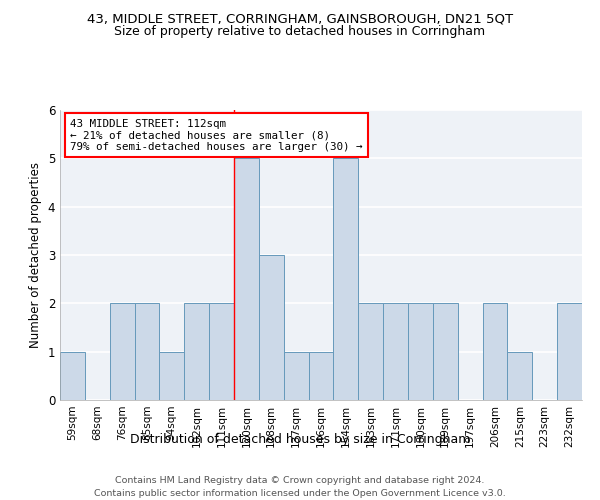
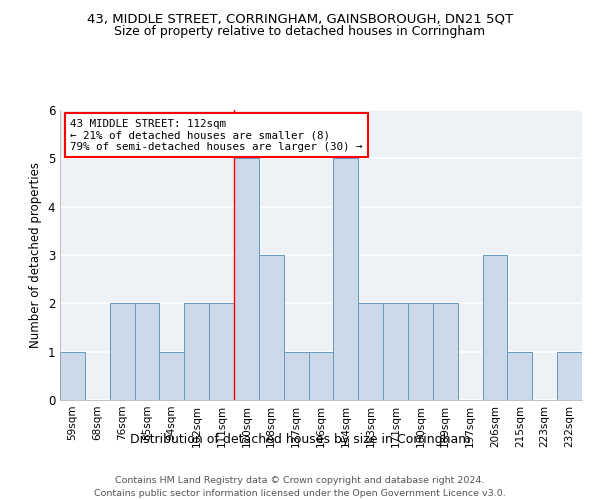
206sqm: 2 -> 3
232sqm: 2 -> 1
